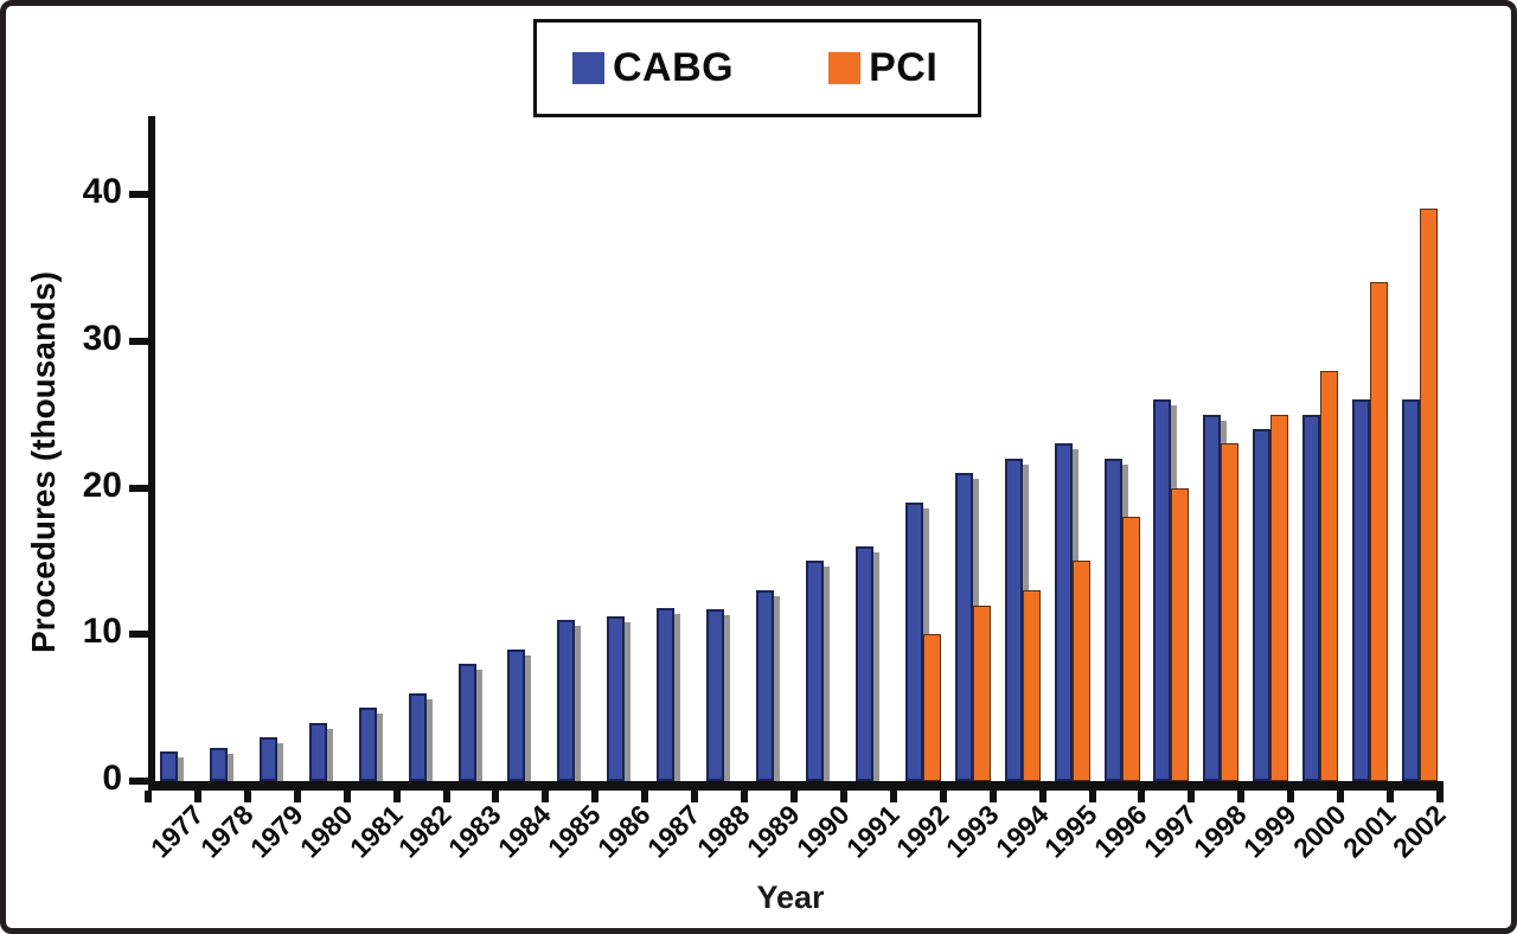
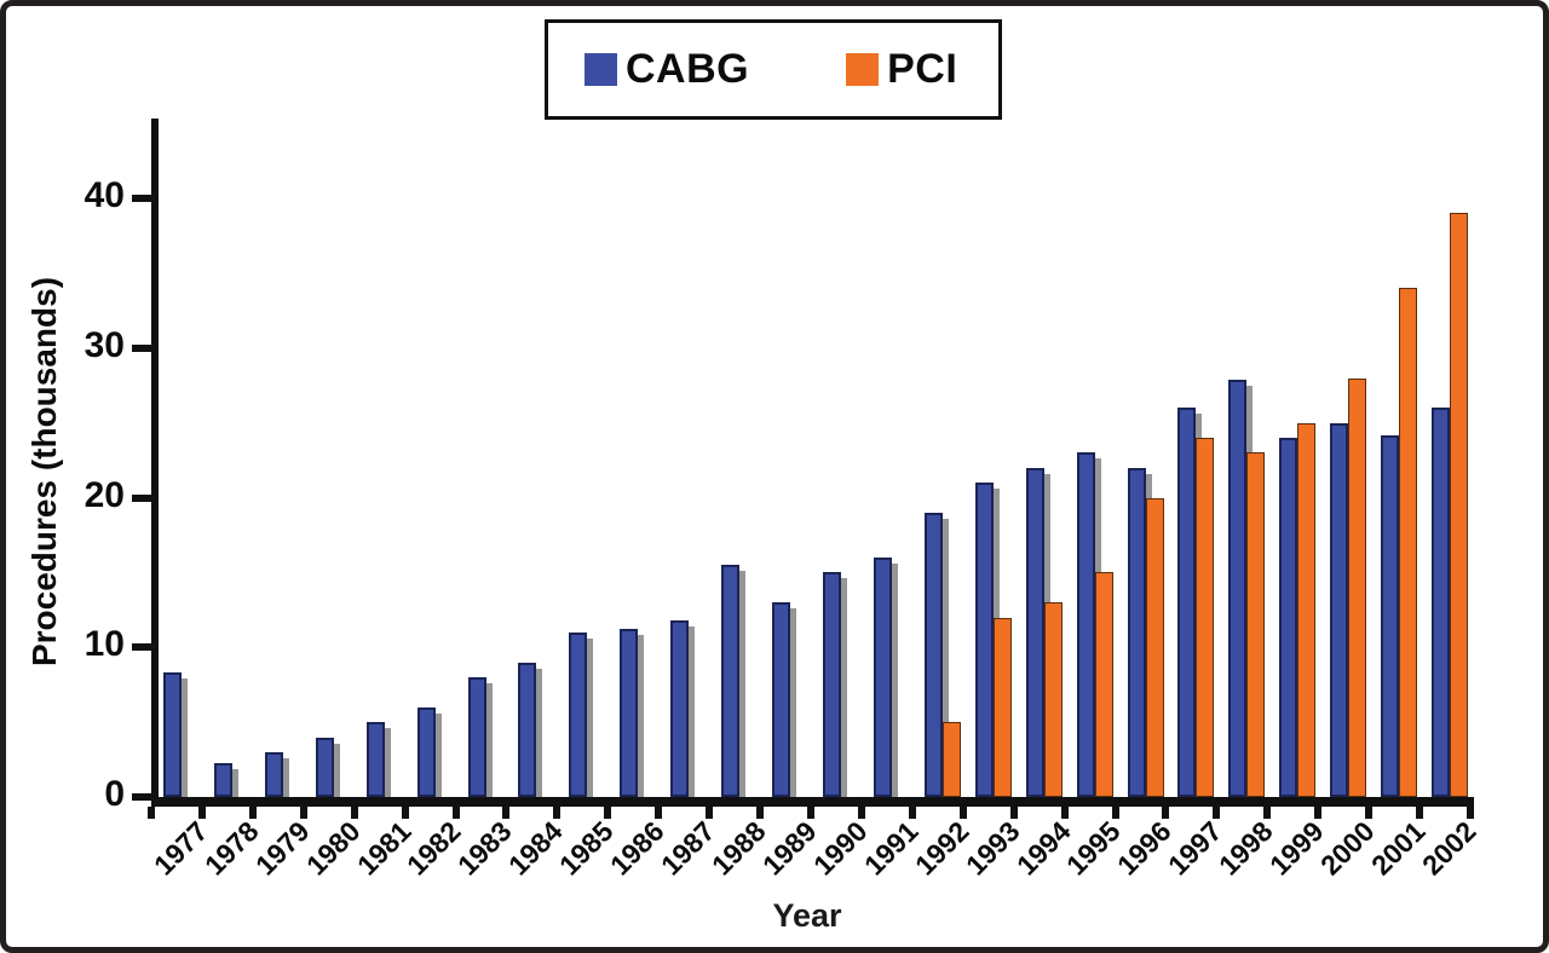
CABG/1977: 2.0 -> 8.3
CABG/1988: 11.7 -> 15.5
PCI/1992: 10 -> 5
PCI/1996: 18 -> 20
PCI/1997: 20 -> 24
CABG/1998: 25.0 -> 27.9
CABG/2001: 26.0 -> 24.2
